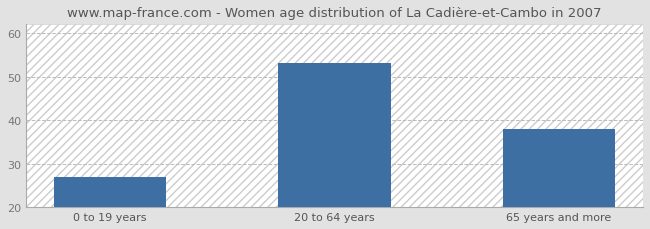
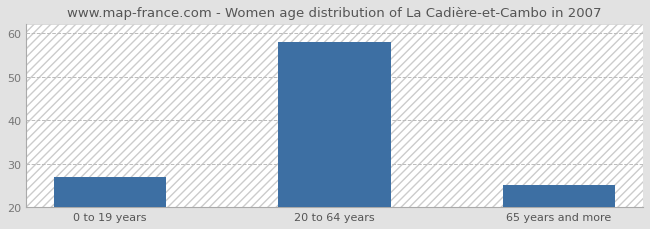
20 to 64 years: 53 -> 58
65 years and more: 38 -> 25
